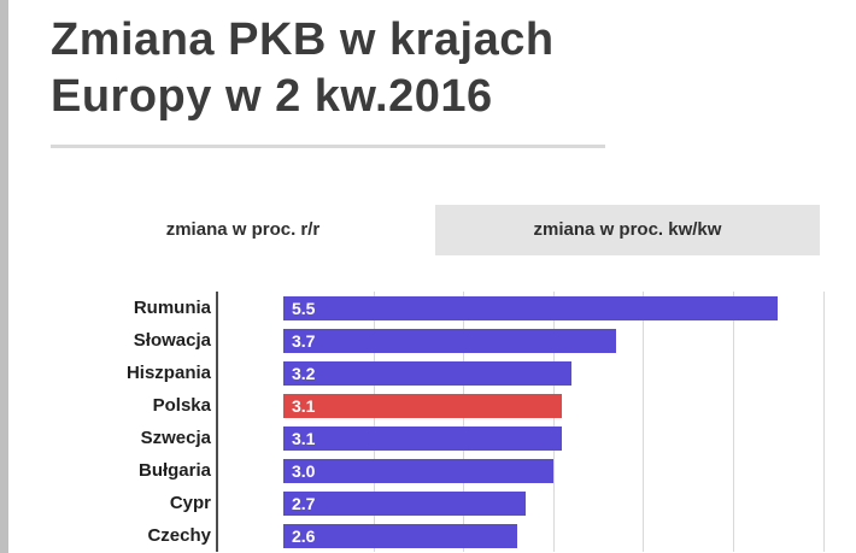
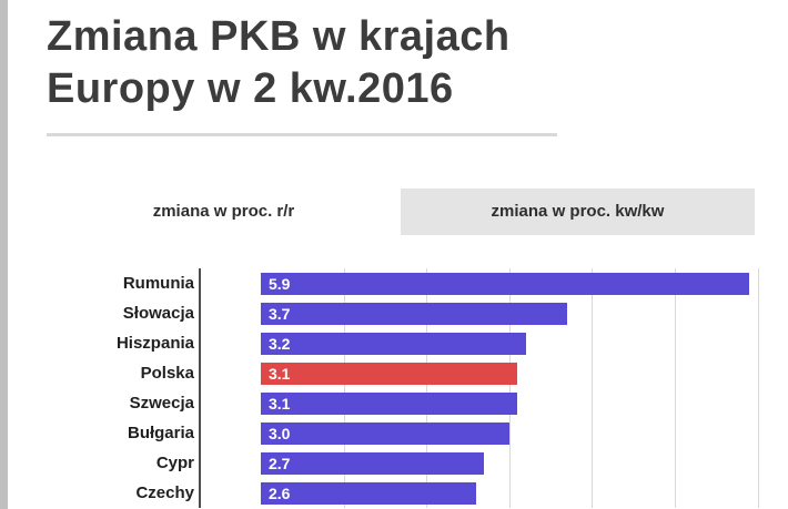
Rumunia: 5.5 -> 5.9
